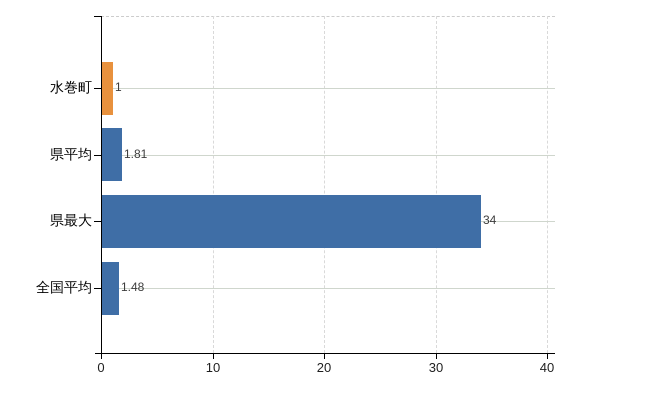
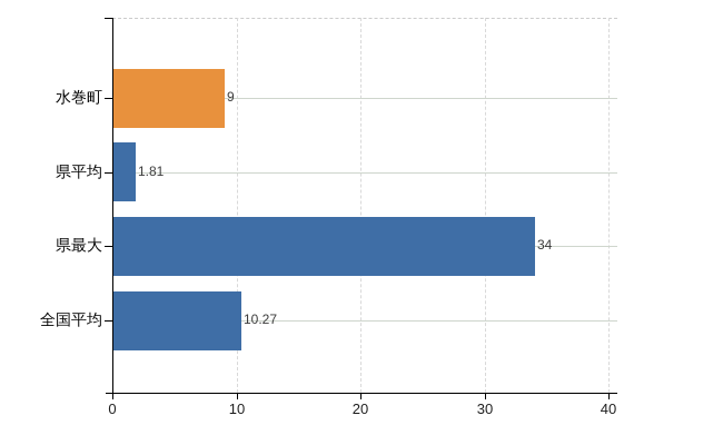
水巻町: 1 -> 9
全国平均: 1.48 -> 10.27
